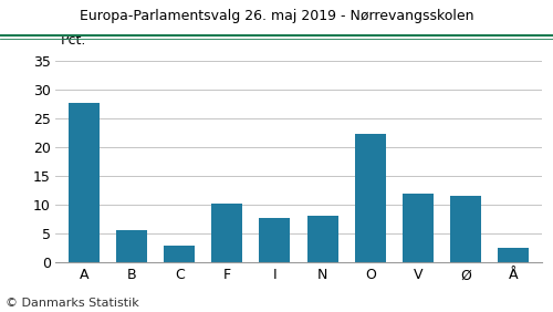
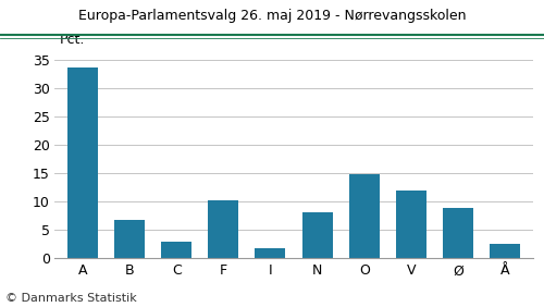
A: 27.8 -> 33.8
B: 5.6 -> 6.8
I: 7.6 -> 1.7
O: 22.4 -> 14.8
Ø: 11.6 -> 8.8
